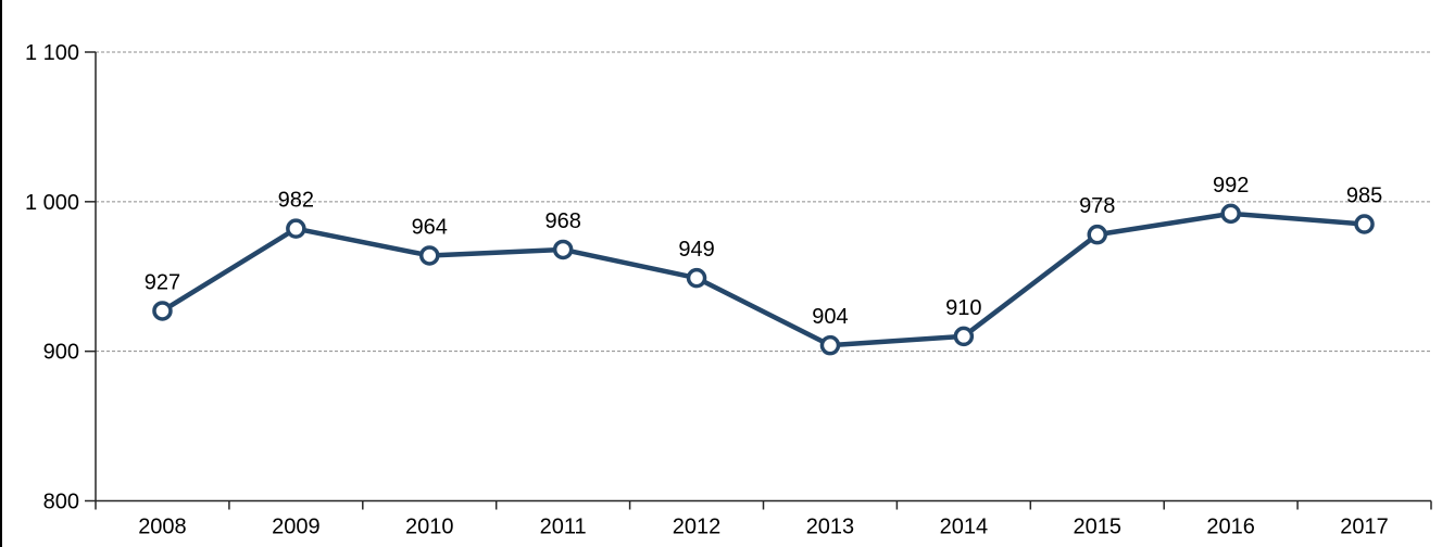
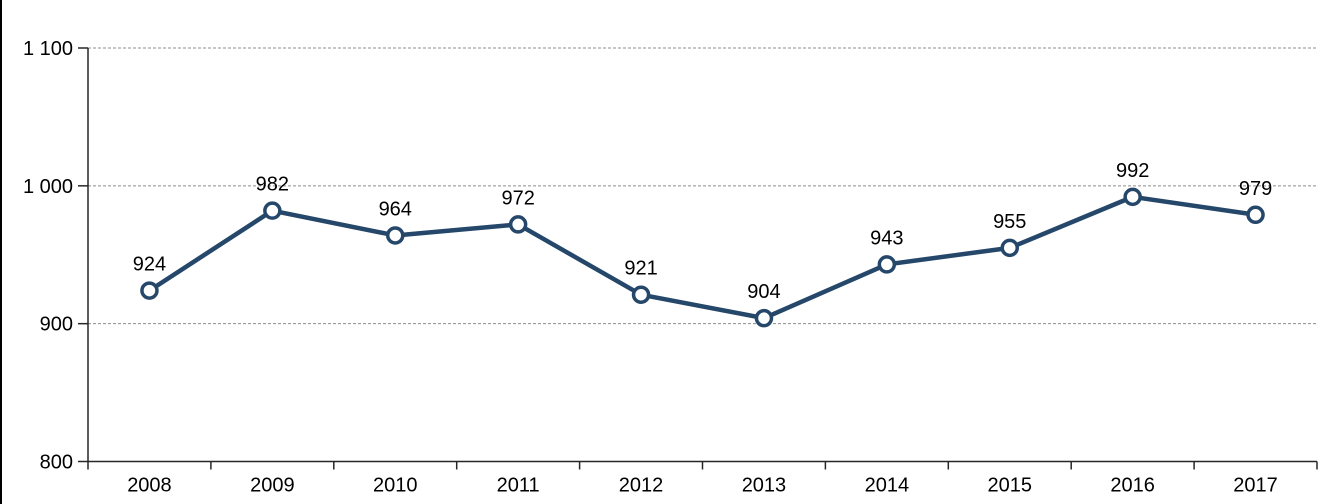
2008: 927 -> 924
2011: 968 -> 972
2012: 949 -> 921
2014: 910 -> 943
2015: 978 -> 955
2017: 985 -> 979
